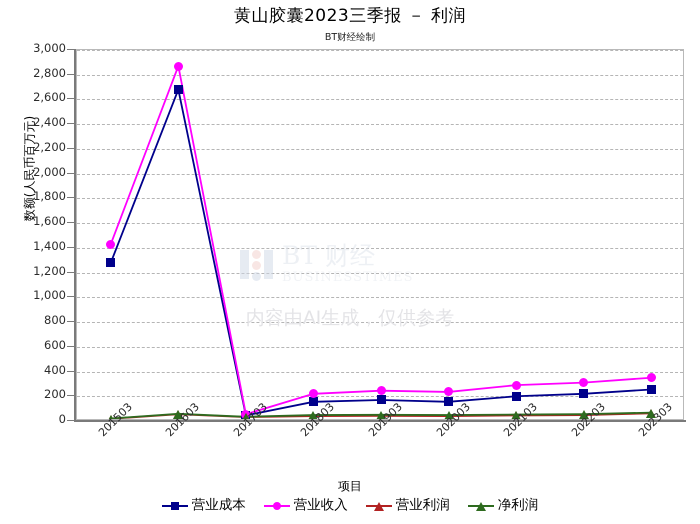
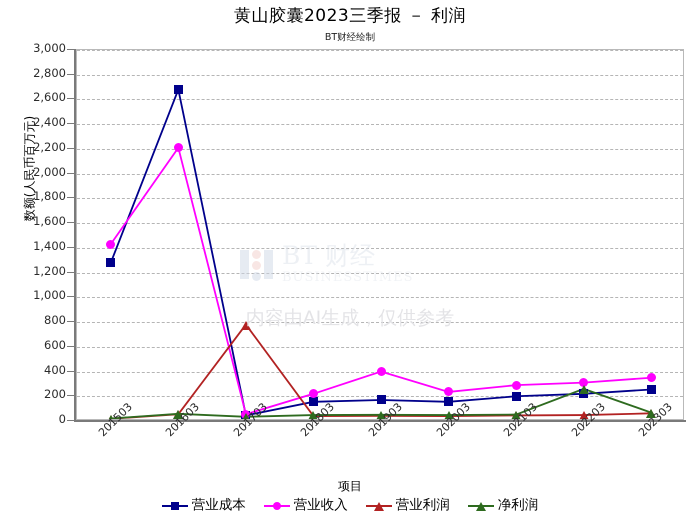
营业收入/201603: 2870 -> 2210
营业利润/201703: 30 -> 780
营业收入/201903: 240 -> 400
净利润/202203: 60 -> 260
